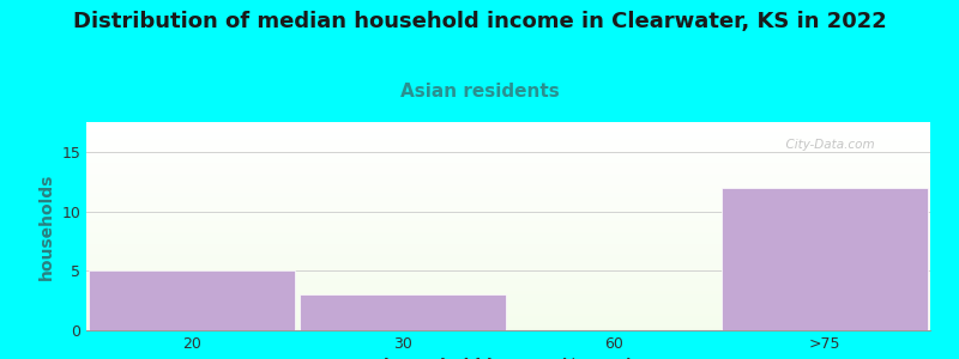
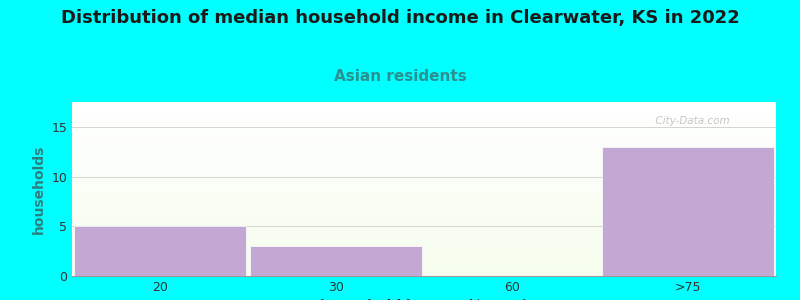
>75: 12 -> 13
